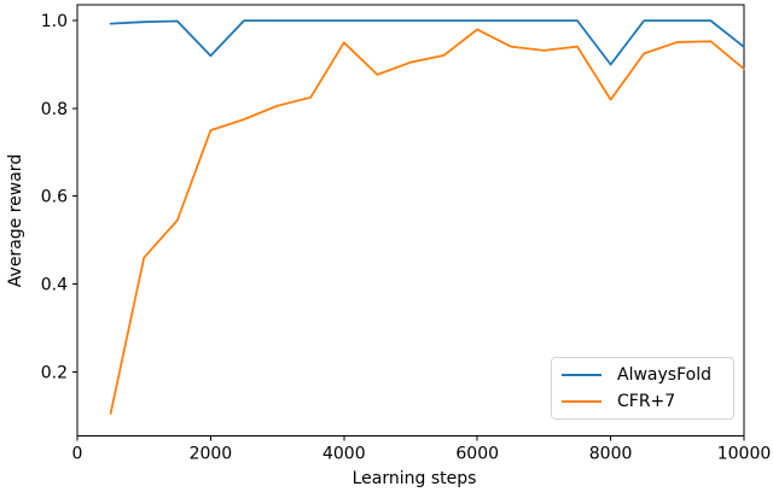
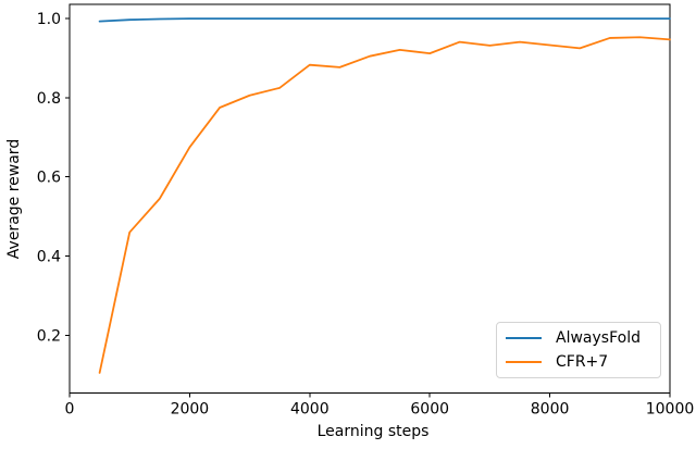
AlwaysFold/2000: 0.92 -> 1.00
CFR+7/2000: 0.75 -> 0.68
CFR+7/4000: 0.95 -> 0.88
CFR+7/6000: 0.98 -> 0.91
AlwaysFold/8000: 0.90 -> 1.00
CFR+7/8000: 0.82 -> 0.93
AlwaysFold/10000: 0.94 -> 1.00
CFR+7/10000: 0.89 -> 0.95
